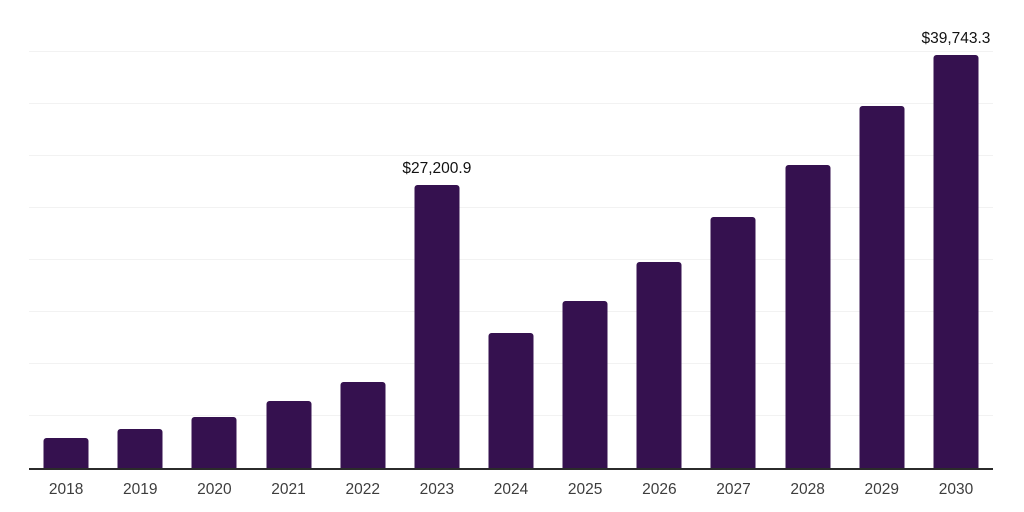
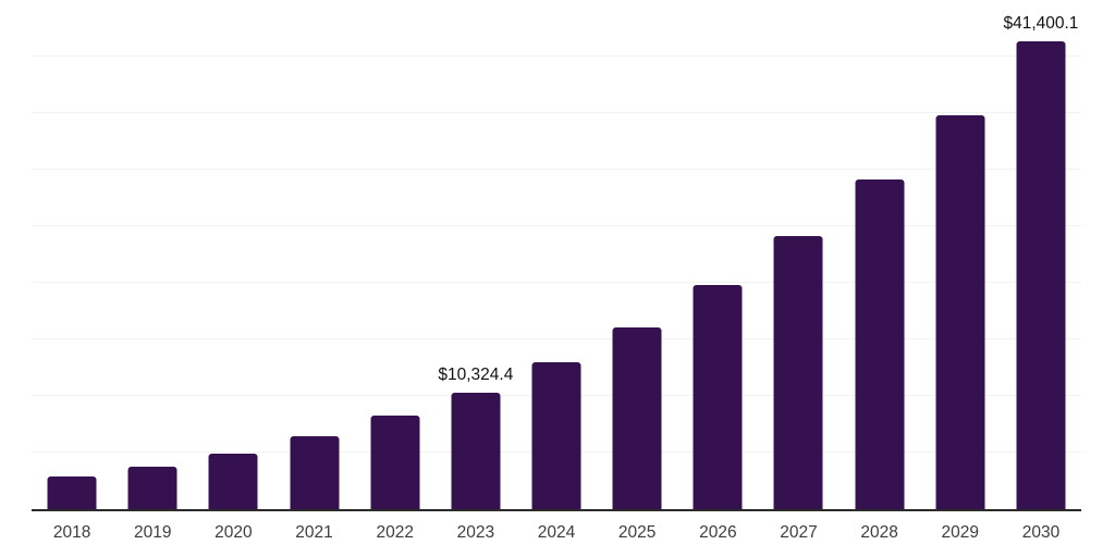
2023: $27,200.9 -> $10,324.4
2030: $39,743.3 -> $41,400.1
